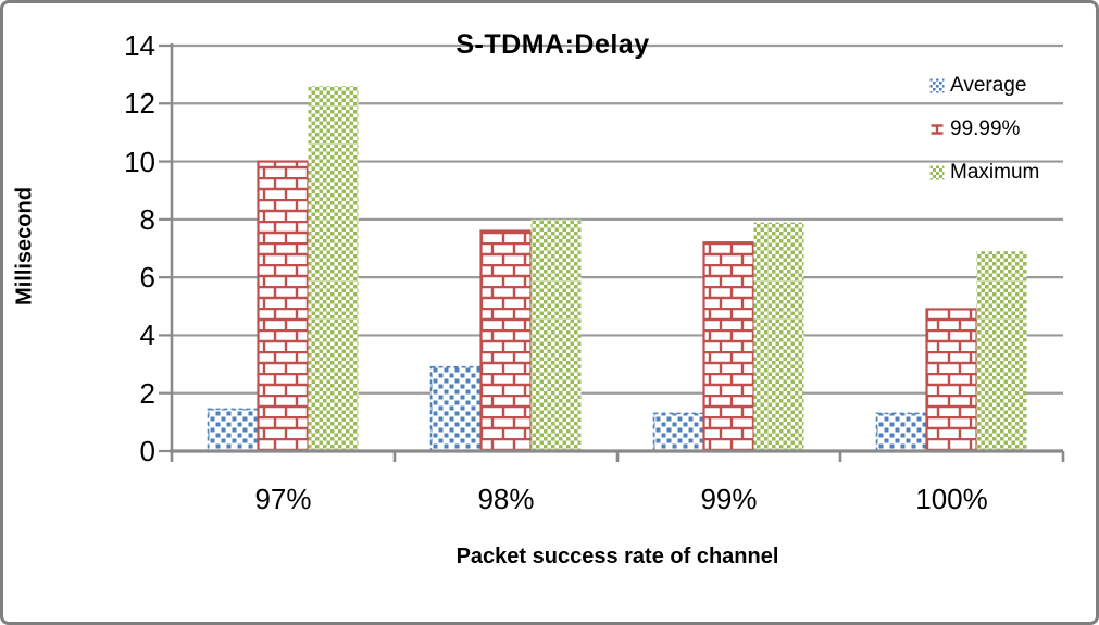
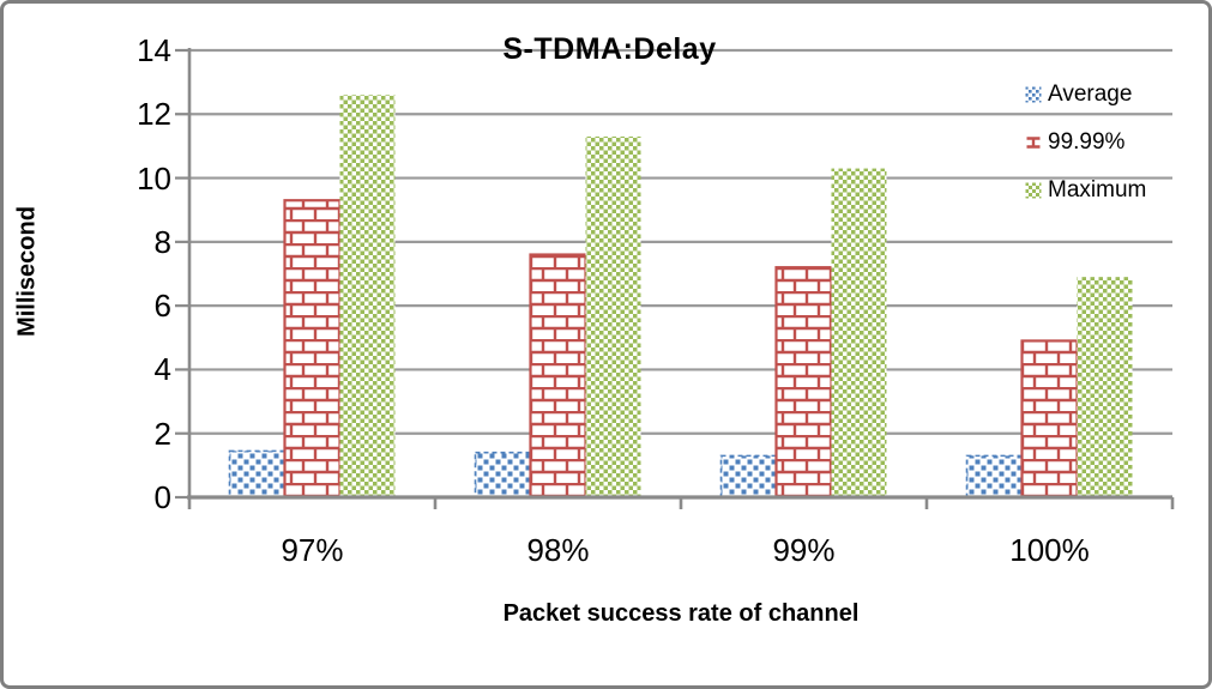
99.99%/97%: 10.0 -> 9.3
Average/98%: 2.9 -> 1.4
Maximum/98%: 8.0 -> 11.3
Maximum/99%: 7.9 -> 10.3
